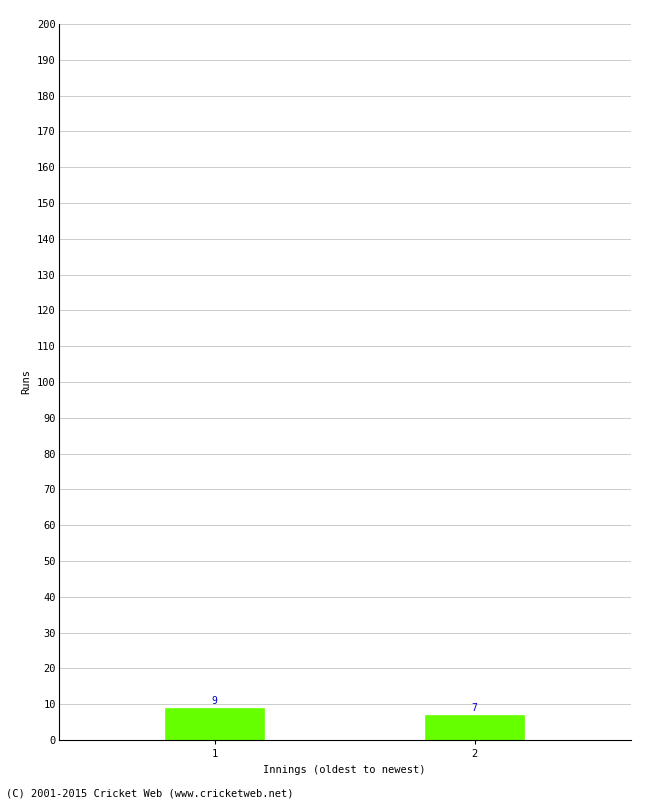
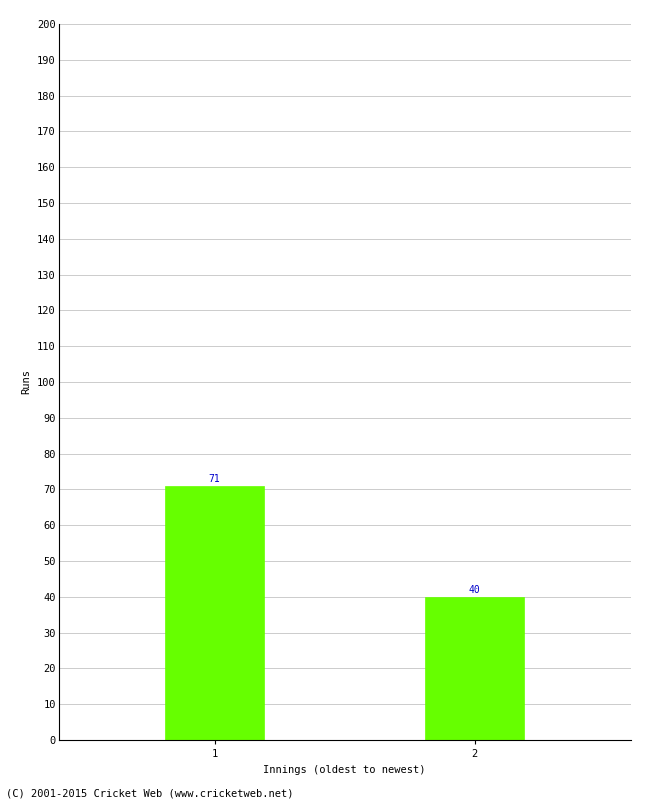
1: 9 -> 71
2: 7 -> 40
